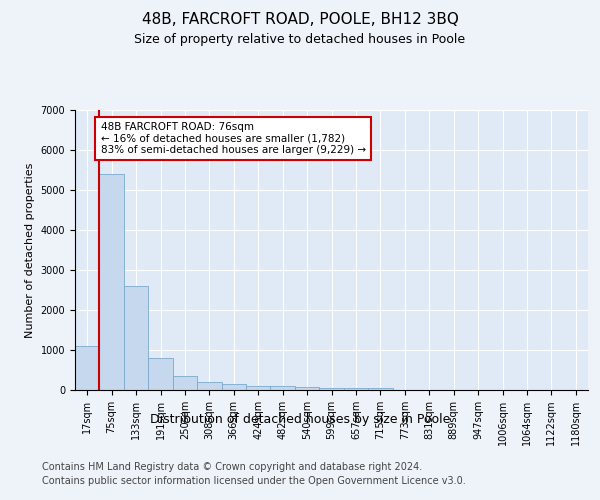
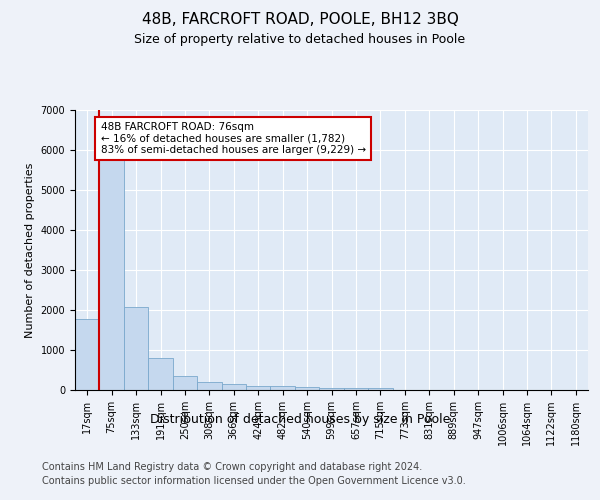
17sqm: 1100 -> 1780
75sqm: 5400 -> 5820
133sqm: 2600 -> 2080
